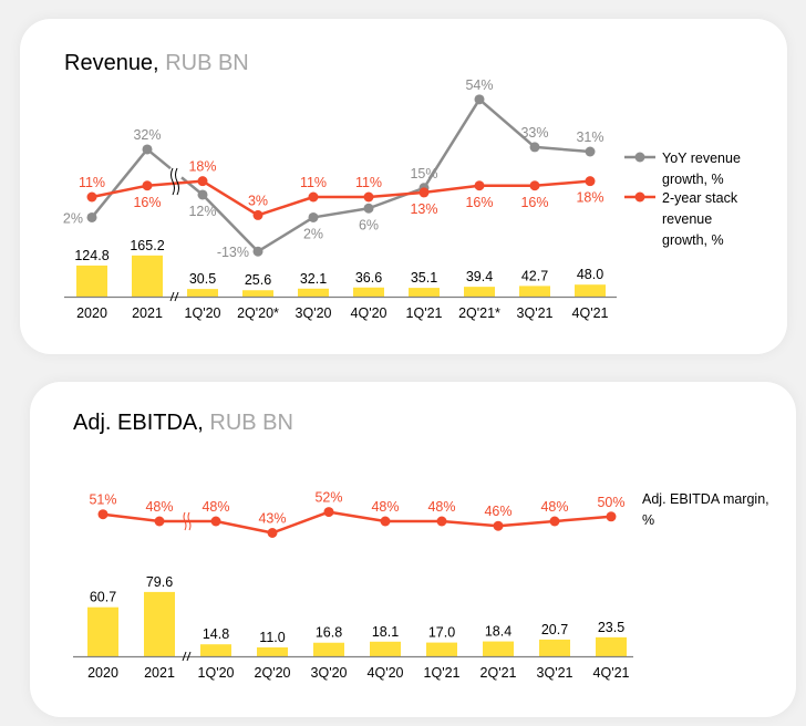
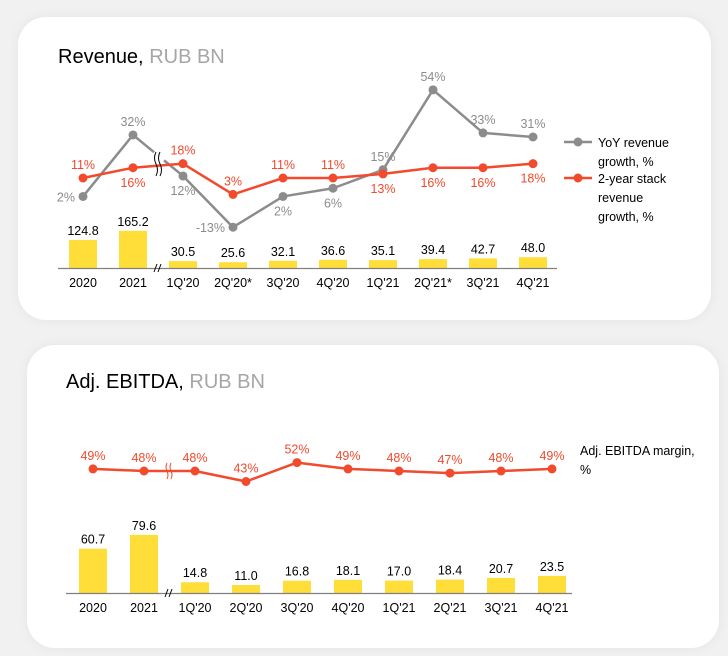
Adj. EBITDA,/2020: 51% -> 49%
Adj. EBITDA,/4Q'20: 48% -> 49%
Adj. EBITDA,/2Q'21: 46% -> 47%
Adj. EBITDA,/4Q'21: 50% -> 49%
